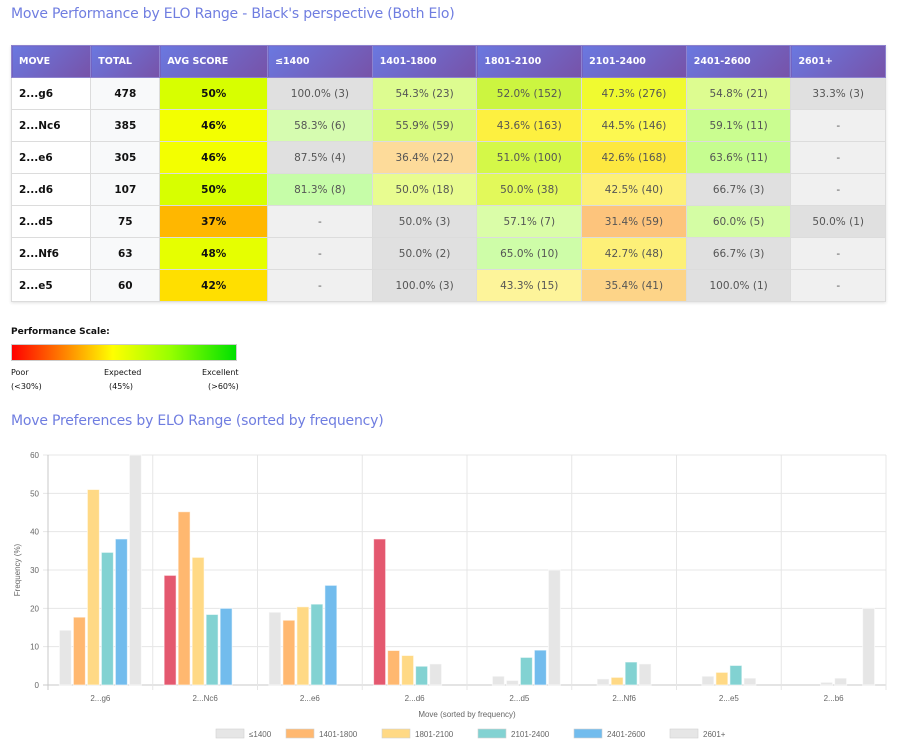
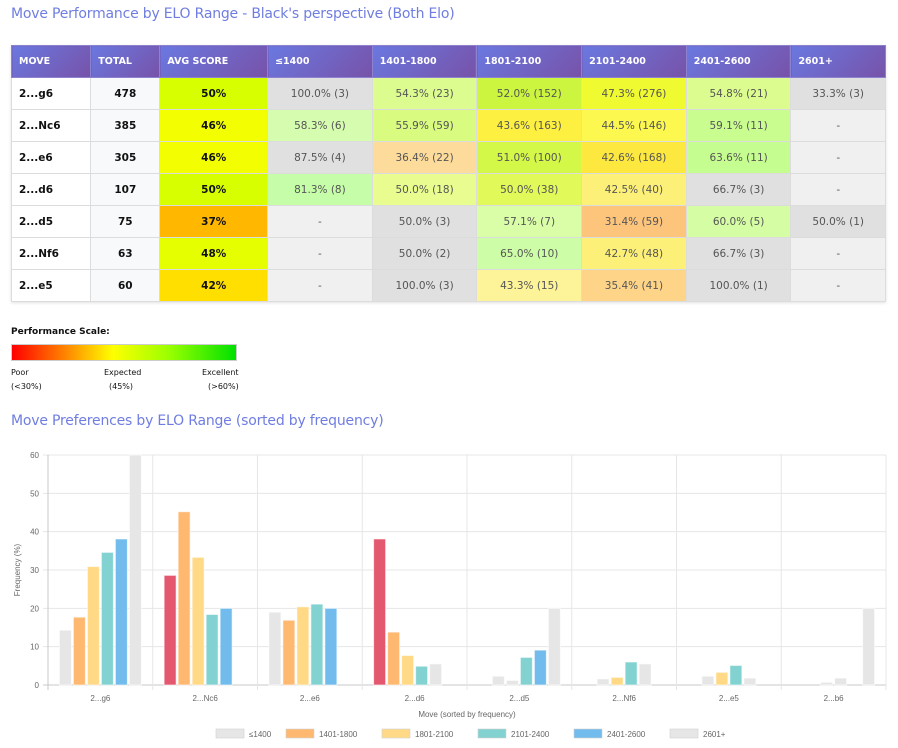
1801-2100/2...g6: 51 -> 31
2401-2600/2...e6: 26 -> 20
1401-1800/2...d6: 9 -> 14
2601+/2...d5: 30 -> 20
